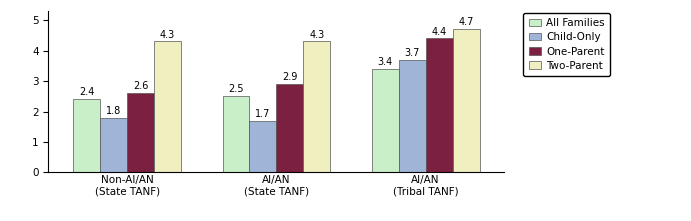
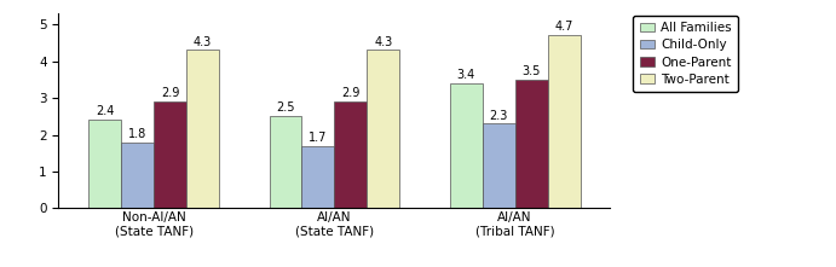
One-Parent/Non-AI/AN (State TANF): 2.6 -> 2.9
Child-Only/AI/AN (Tribal TANF): 3.7 -> 2.3
One-Parent/AI/AN (Tribal TANF): 4.4 -> 3.5
